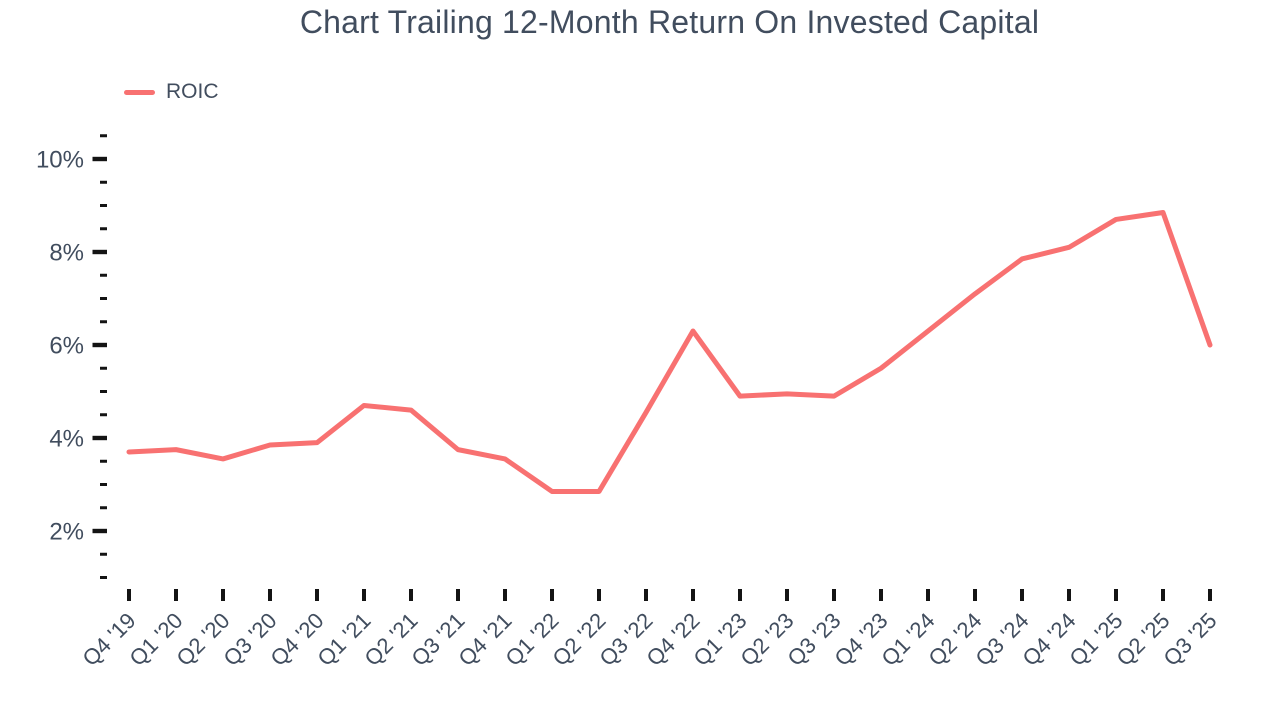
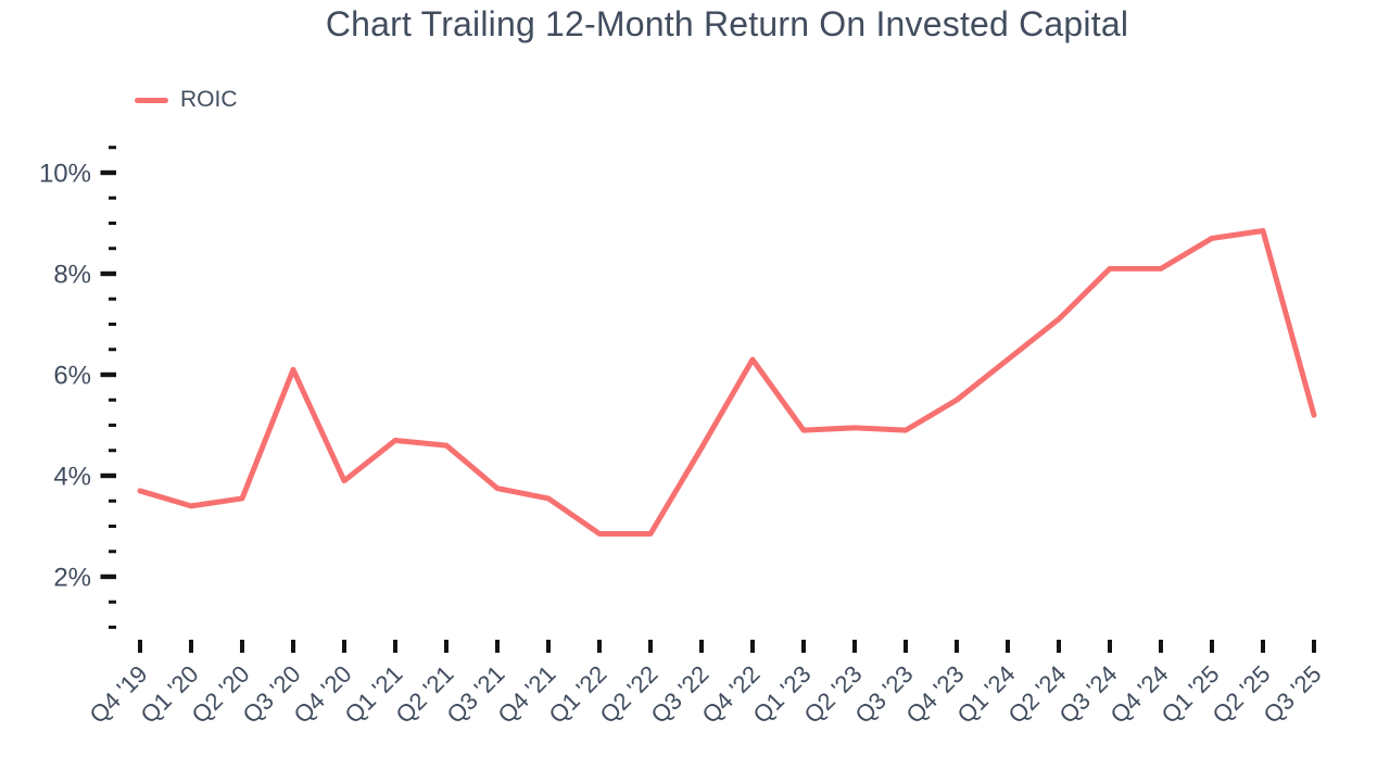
Q1 '20: 3.8% -> 3.4%
Q3 '20: 3.9% -> 6.1%
Q3 '24: 7.8% -> 8.1%
Q3 '25: 6.0% -> 5.2%
